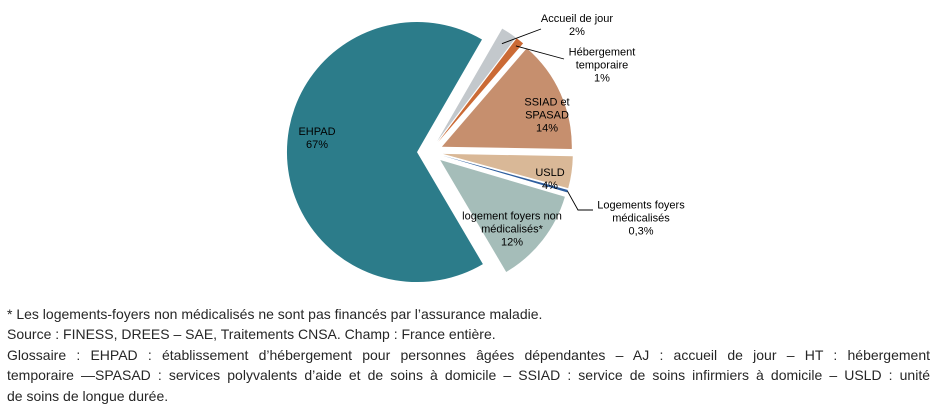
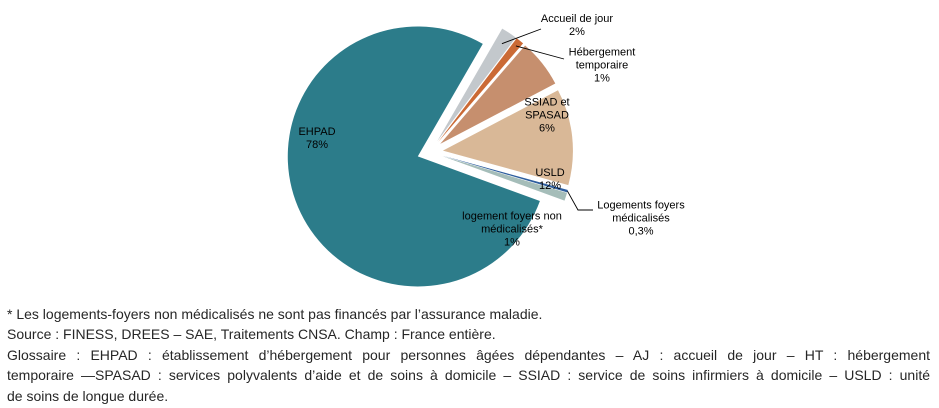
SSIAD et SPASAD: 14% -> 6%
USLD: 4% -> 12%
logement foyers non médicalisés*: 12% -> 1%
EHPAD: 67% -> 78%
